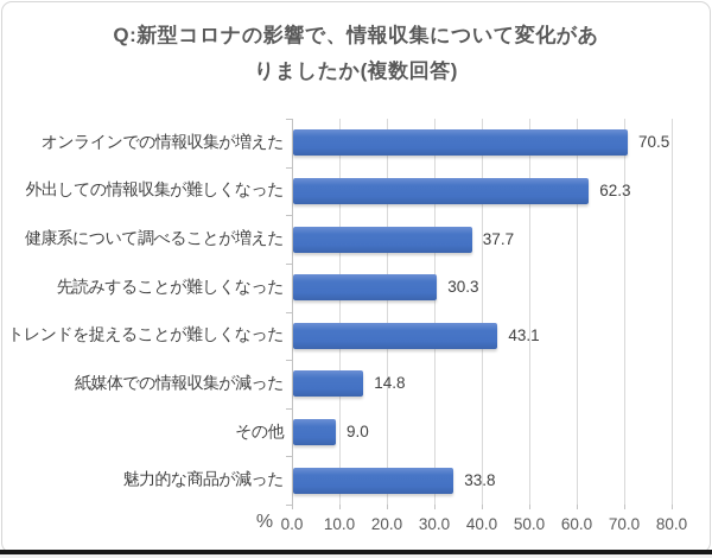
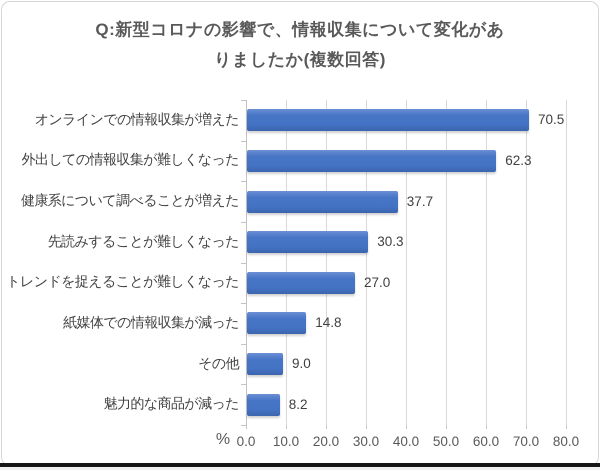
トレンドを捉えることが難しくなった: 43.1 -> 27.0
魅力的な商品が減った: 33.8 -> 8.2
